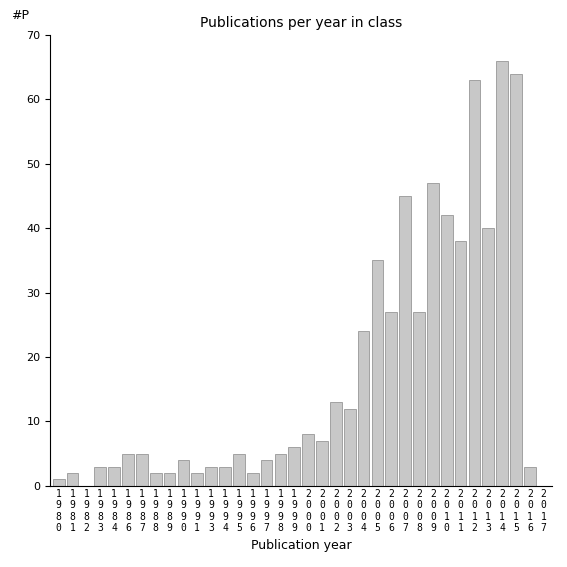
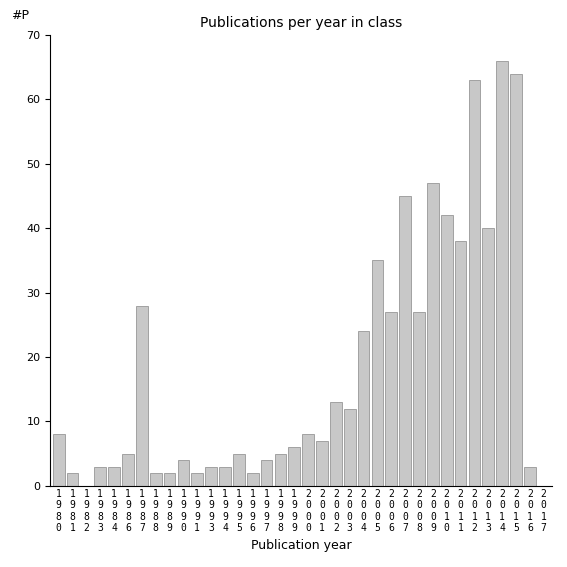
1 9 8 0: 1 -> 8
1 9 8 7: 5 -> 28
